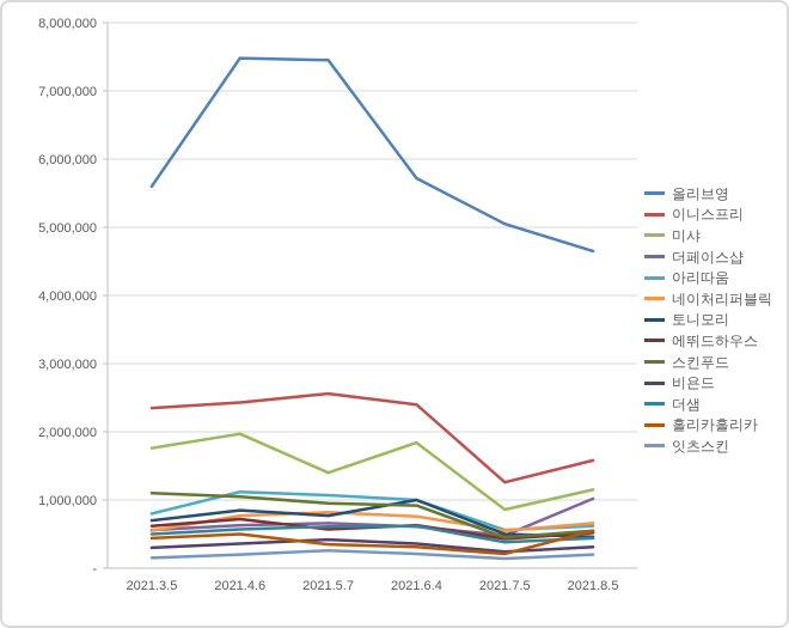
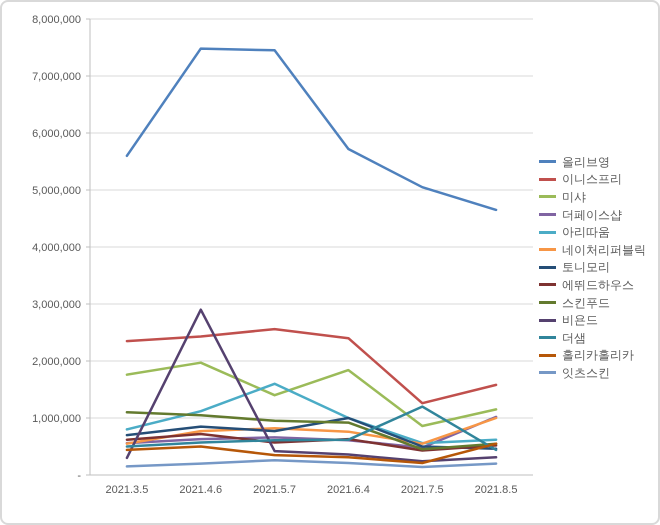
비욘드/2021.4.6: 400000 -> 2900000
아리따움/2021.5.7: 1100000 -> 1600000
더샘/2021.7.5: 400000 -> 1200000
네이처리퍼블릭/2021.8.5: 700000 -> 1000000
